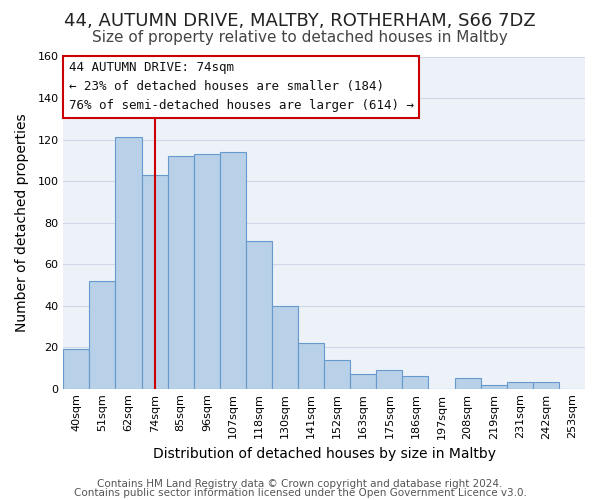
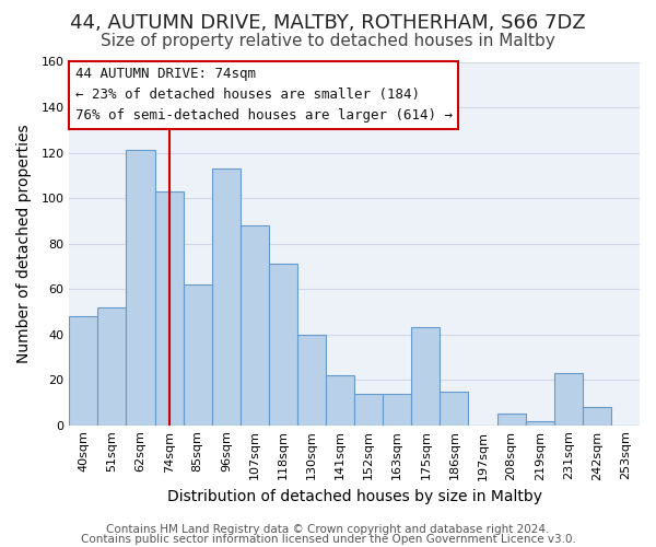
40sqm: 19 -> 48
85sqm: 112 -> 62
107sqm: 114 -> 88
163sqm: 7 -> 14
175sqm: 9 -> 43
186sqm: 6 -> 15
231sqm: 3 -> 23
242sqm: 3 -> 8
